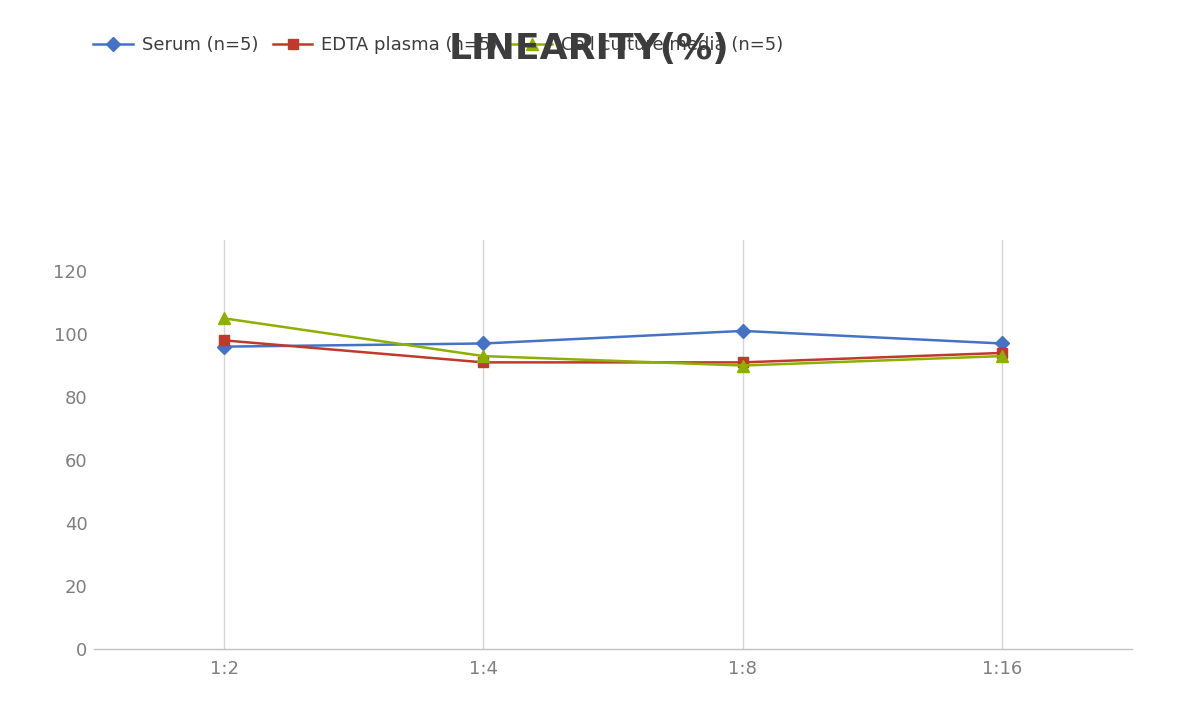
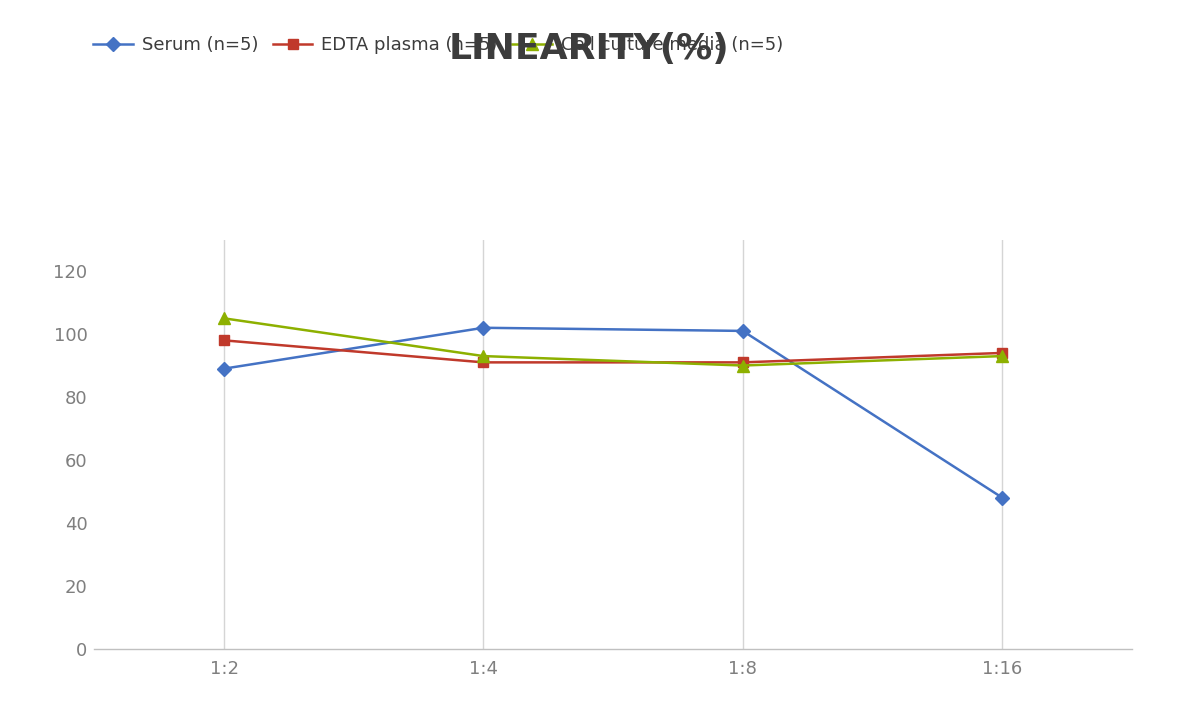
Serum (n=5)/1:2: 96 -> 89
Serum (n=5)/1:4: 97 -> 102
Serum (n=5)/1:16: 97 -> 48
